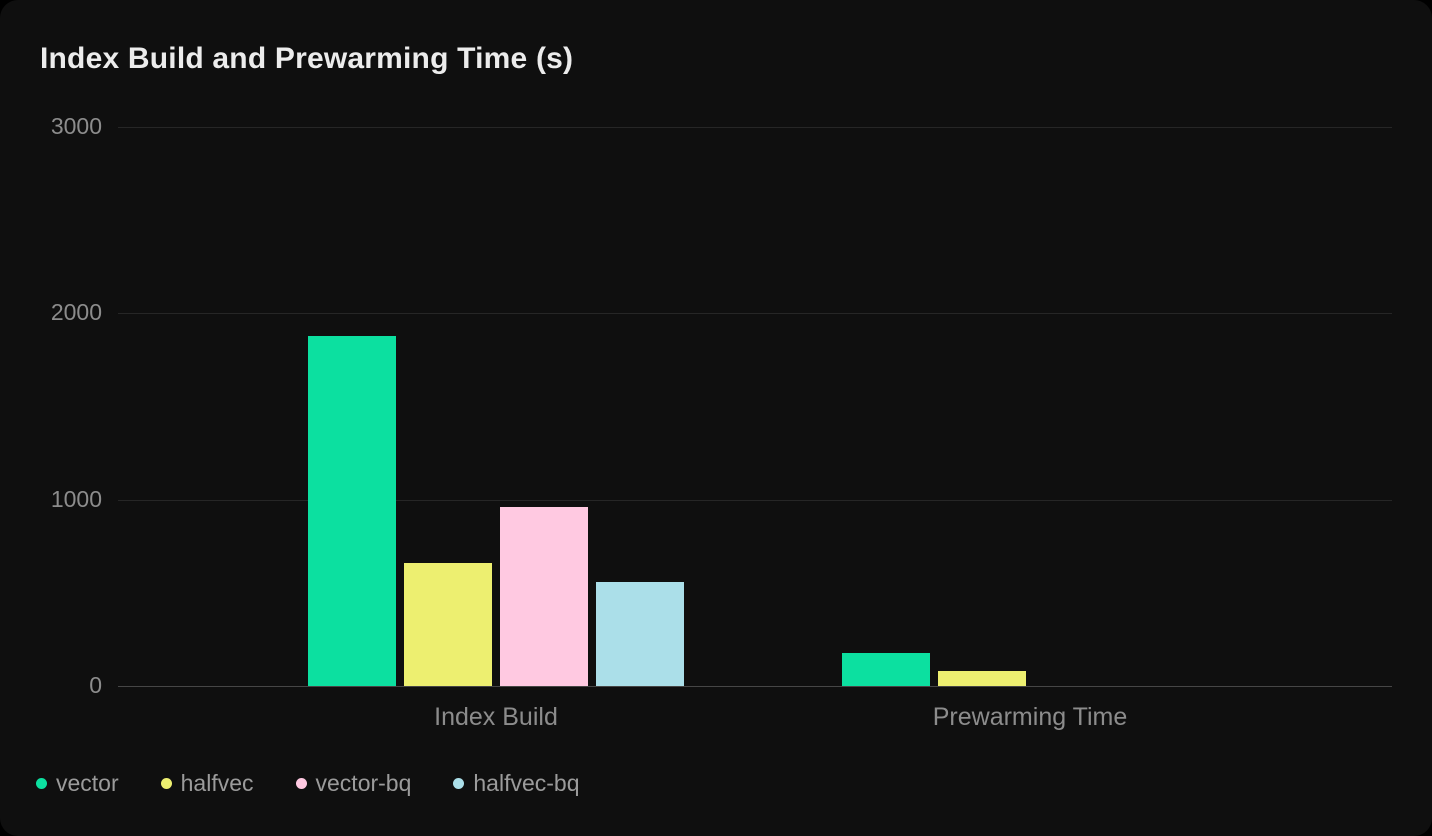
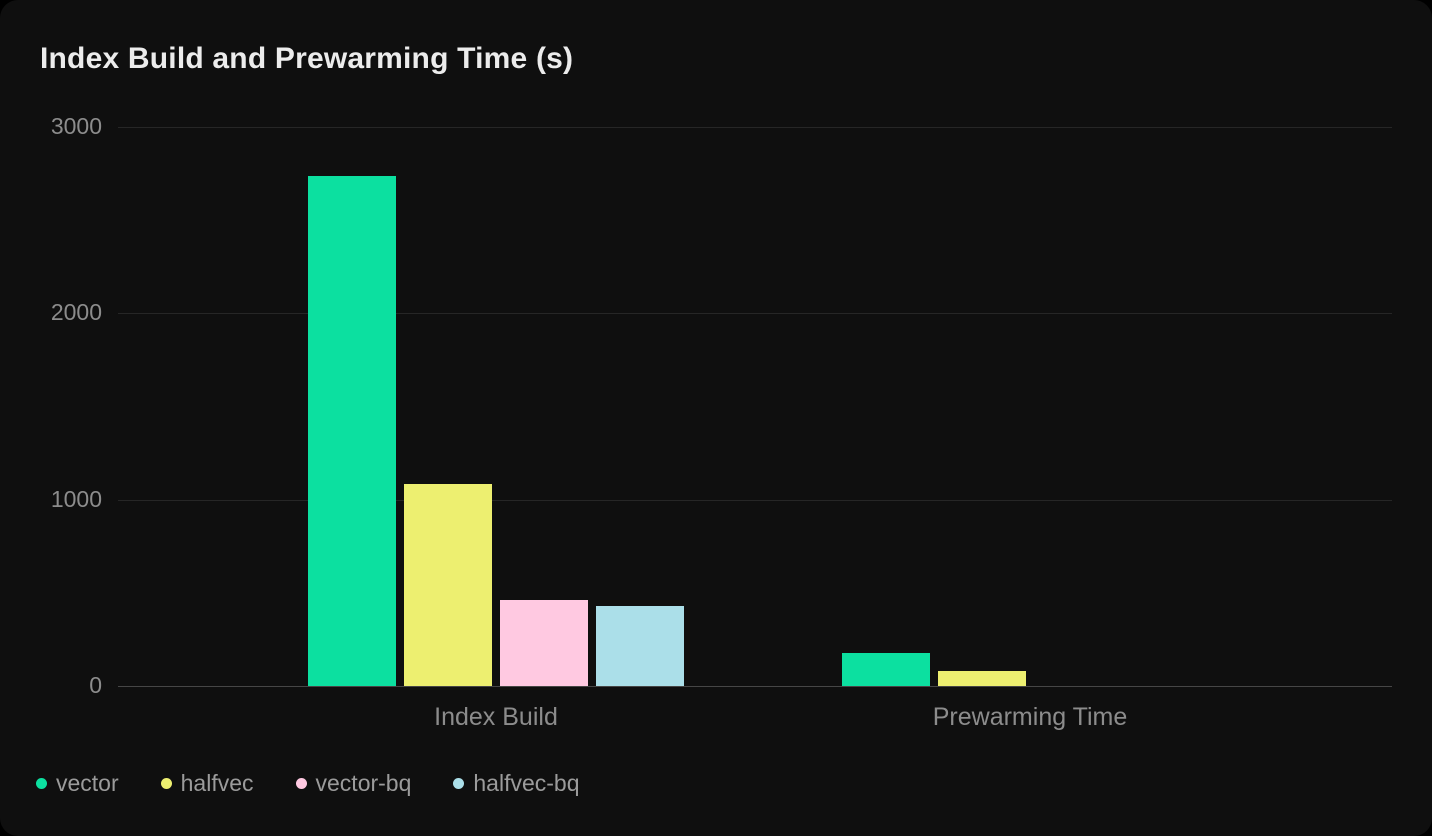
vector/Index Build: 1880 -> 2740
halfvec/Index Build: 660 -> 1080
vector-bq/Index Build: 960 -> 460
halfvec-bq/Index Build: 560 -> 430
